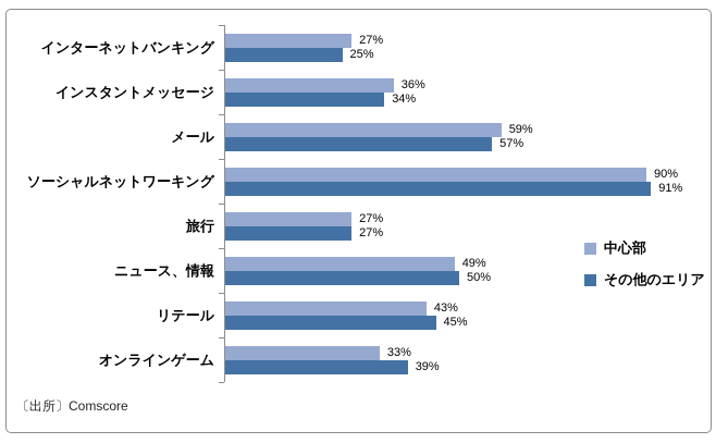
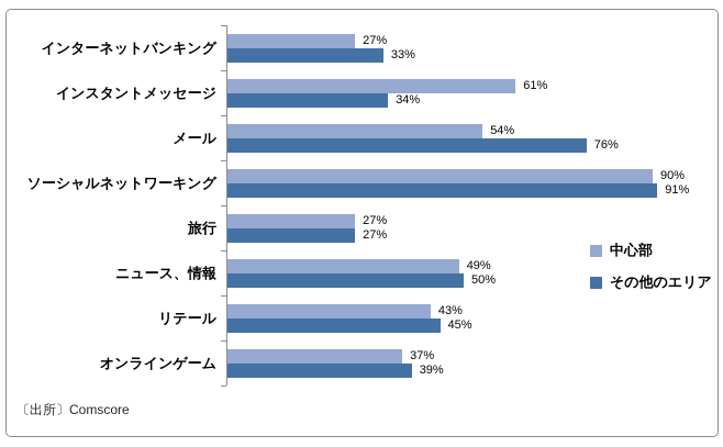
その他のエリア/インターネットバンキング: 25% -> 33%
中心部/インスタントメッセージ: 36% -> 61%
中心部/メール: 59% -> 54%
その他のエリア/メール: 57% -> 76%
中心部/オンラインゲーム: 33% -> 37%
